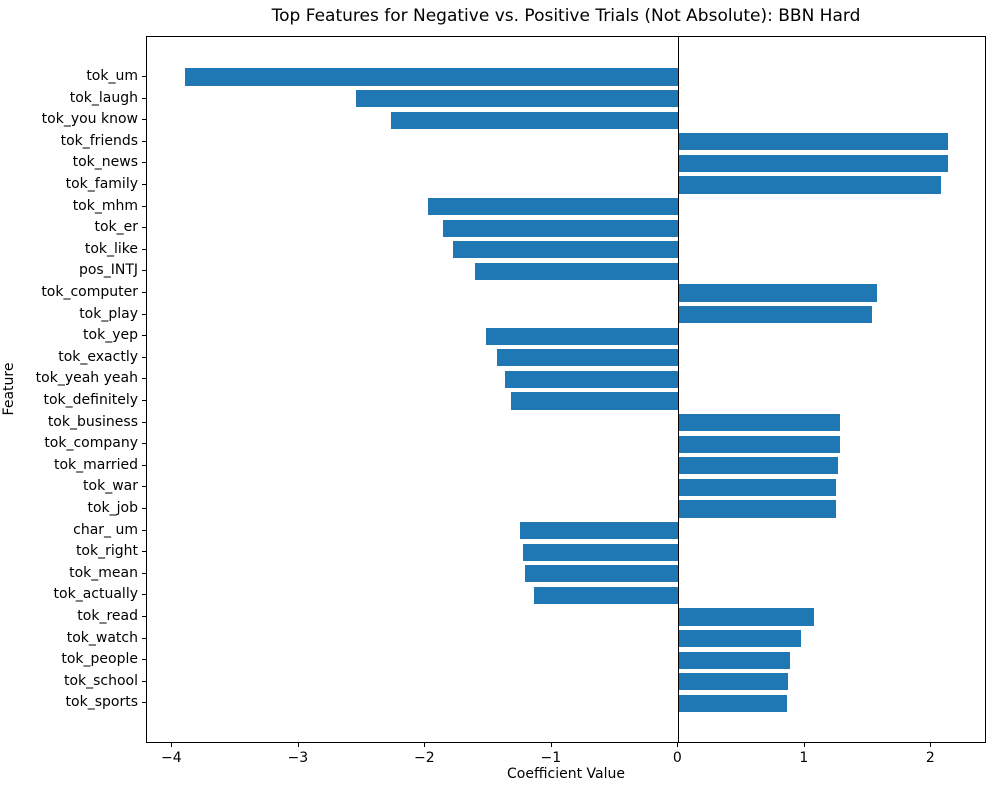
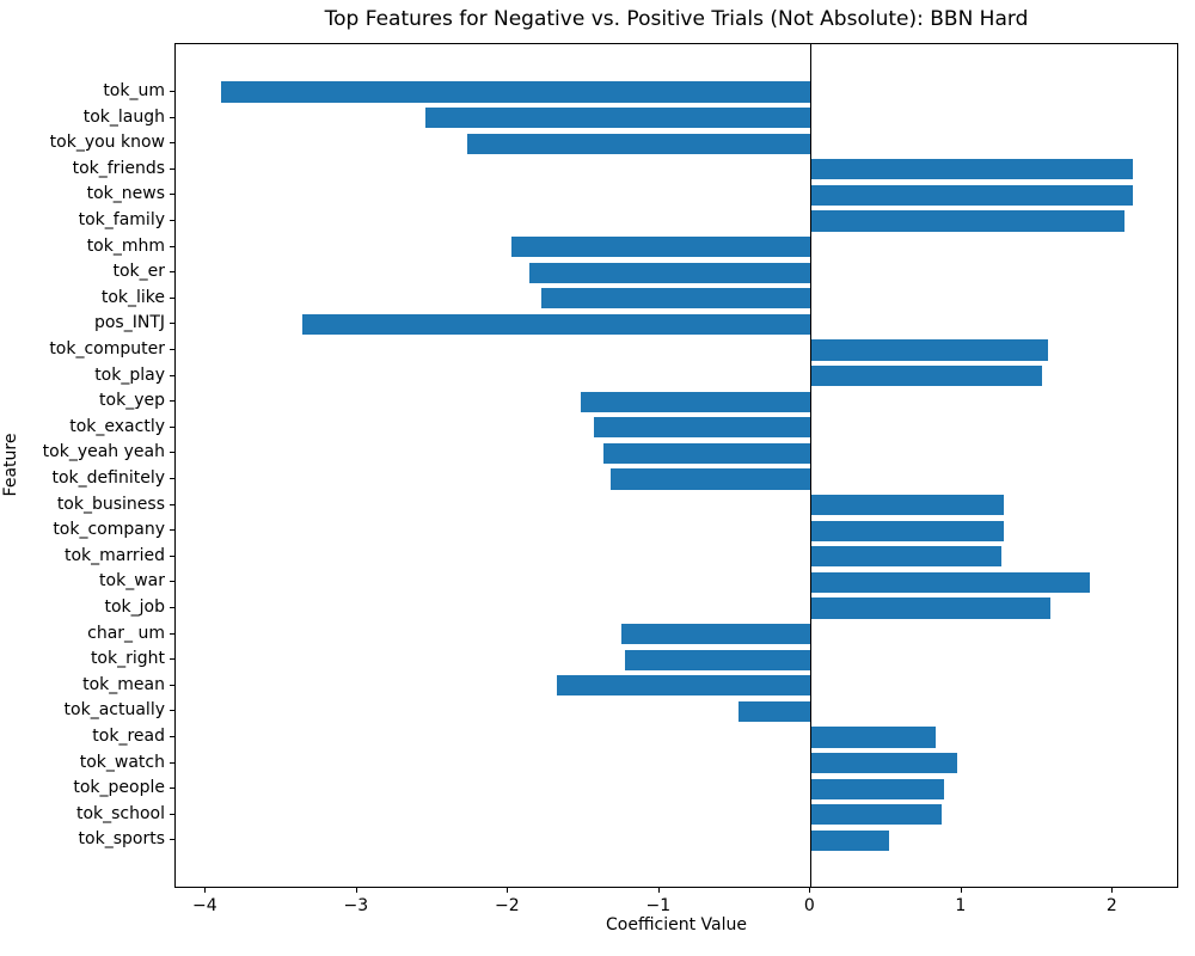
pos_INTJ: -1.61 -> -3.36
tok_war: 1.25 -> 1.85
tok_job: 1.25 -> 1.59
tok_mean: -1.21 -> -1.68
tok_actually: -1.14 -> -0.48
tok_read: 1.07 -> 0.83
tok_sports: 0.86 -> 0.52
